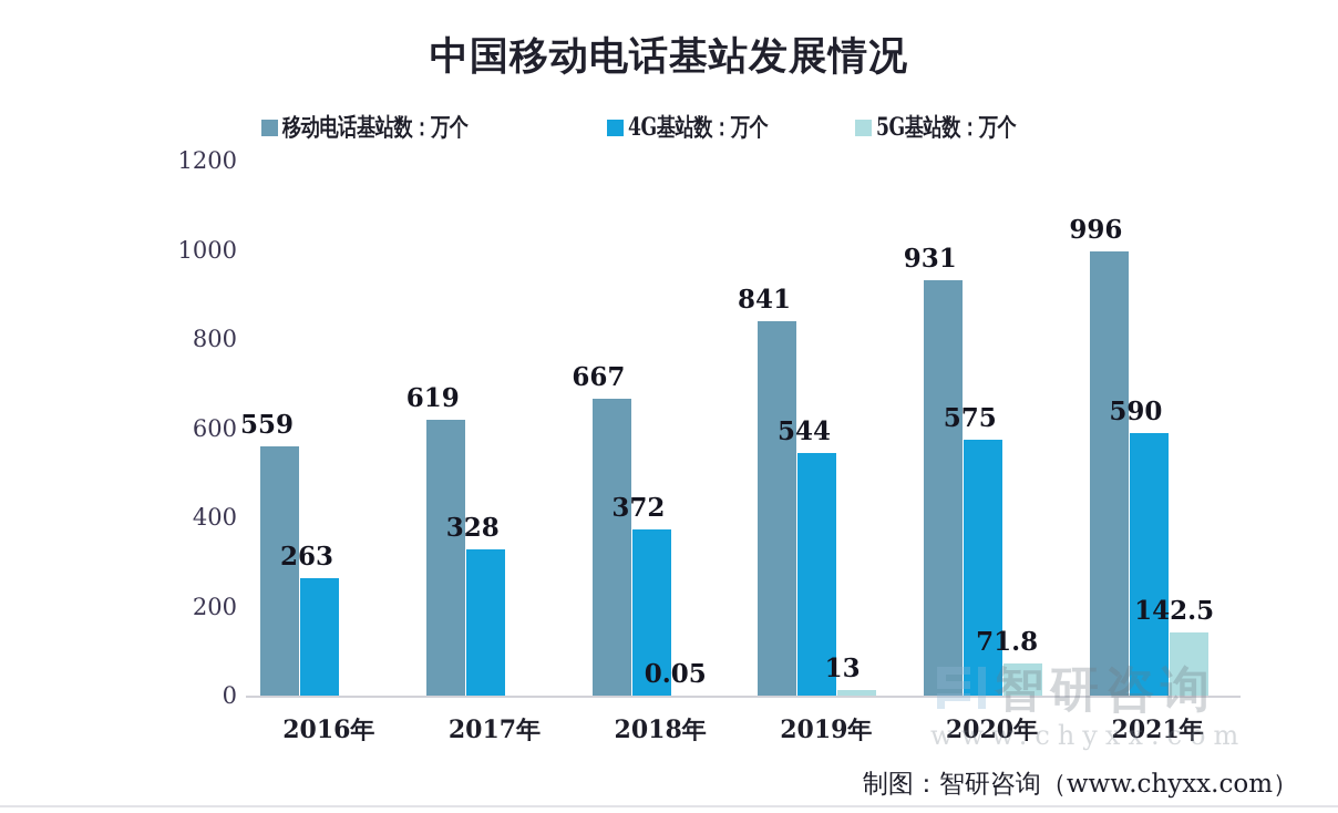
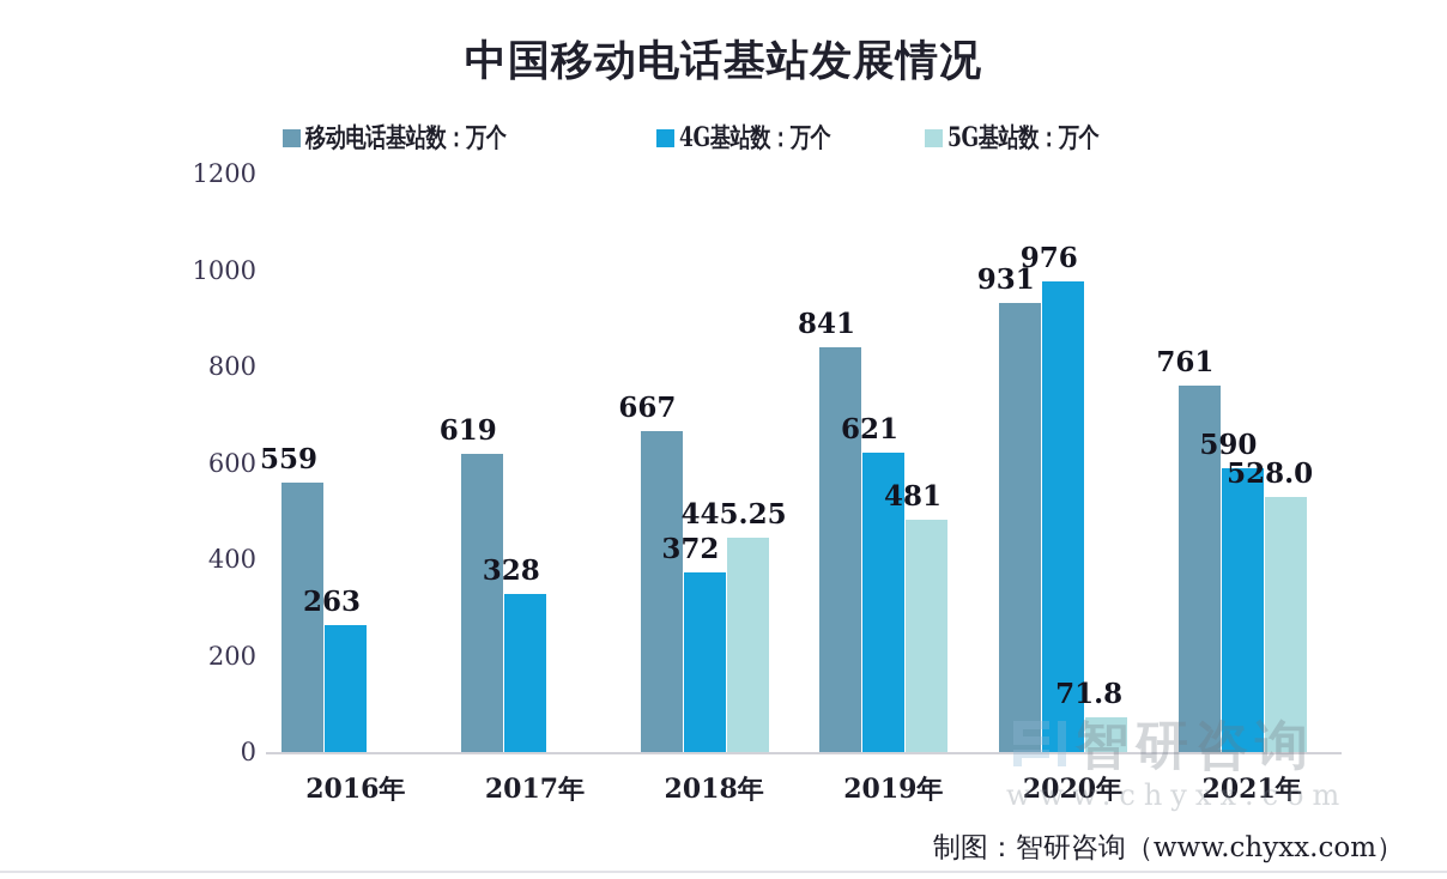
5G基站数：万个/2018年: 0.05 -> 445.25
4G基站数：万个/2019年: 544 -> 621
5G基站数：万个/2019年: 13 -> 481
4G基站数：万个/2020年: 575 -> 976
移动电话基站数：万个/2021年: 996 -> 761
5G基站数：万个/2021年: 142.5 -> 528.0
